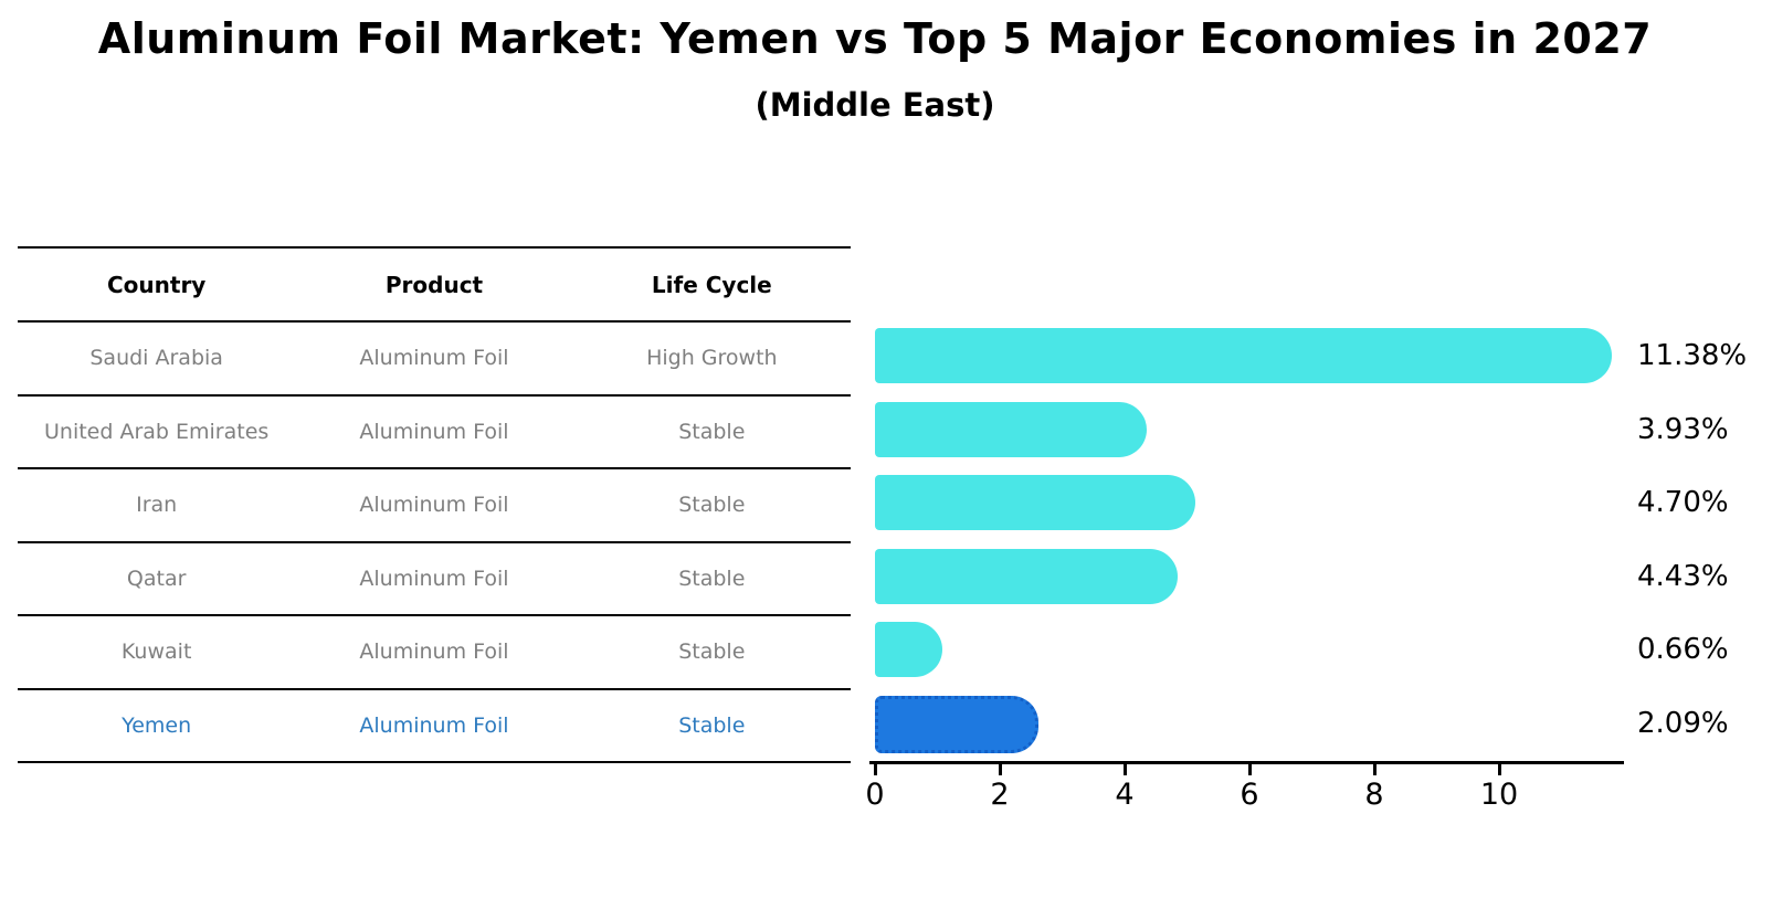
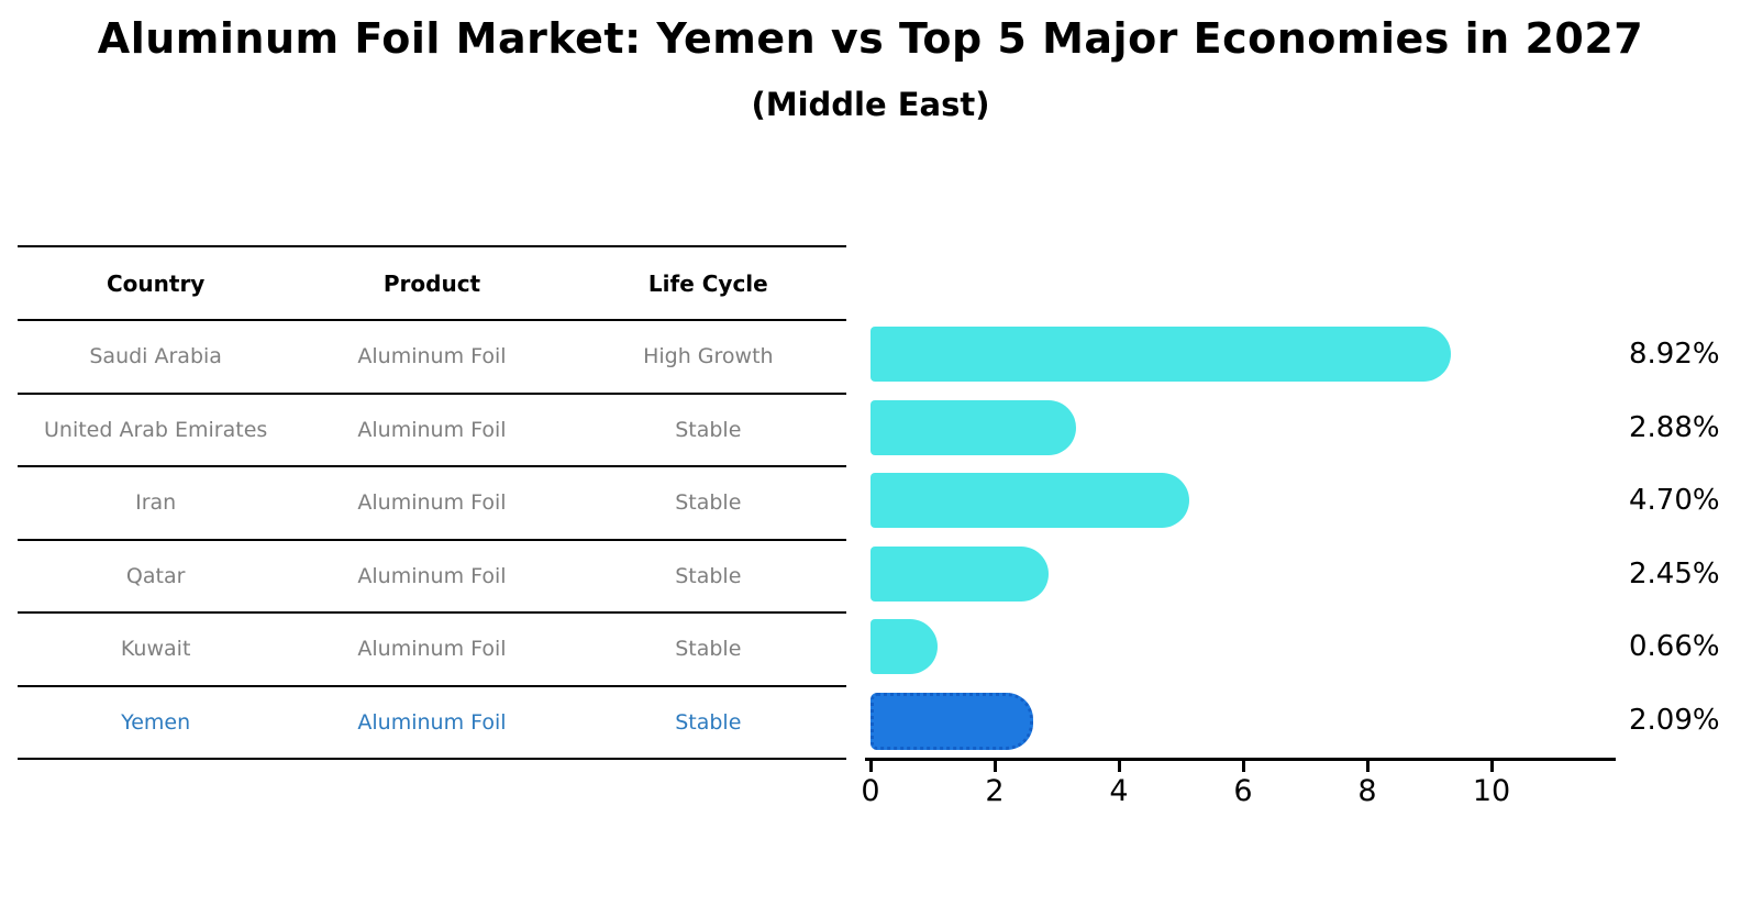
Saudi Arabia: 11.38% -> 8.92%
United Arab Emirates: 3.93% -> 2.88%
Qatar: 4.43% -> 2.45%
